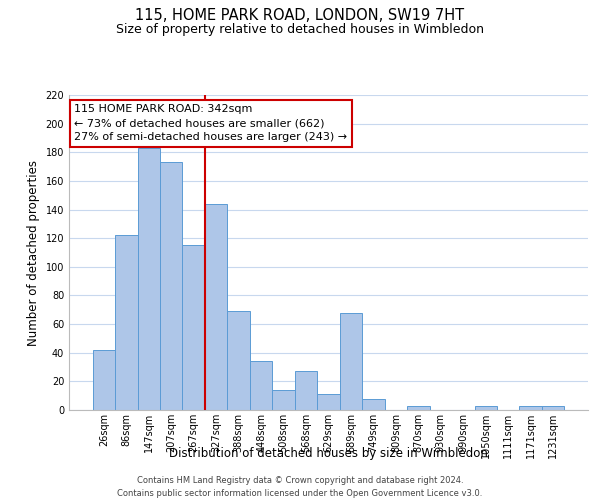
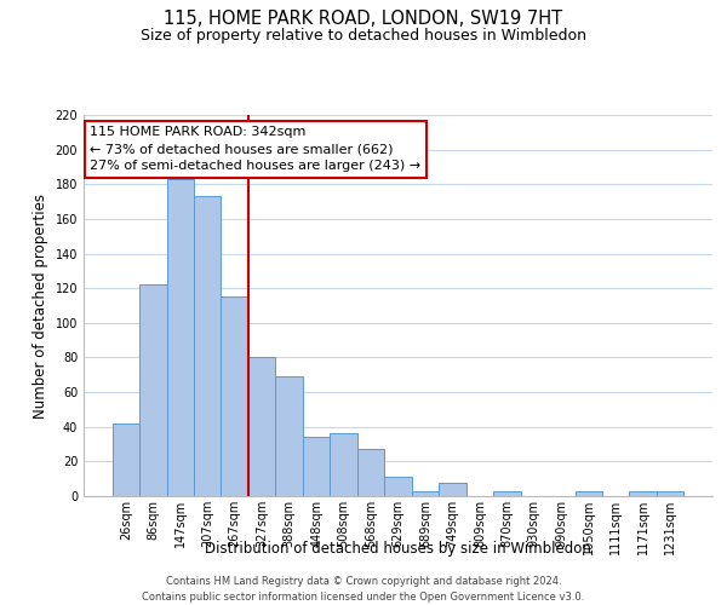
327sqm: 144 -> 80
508sqm: 14 -> 36
689sqm: 68 -> 3
